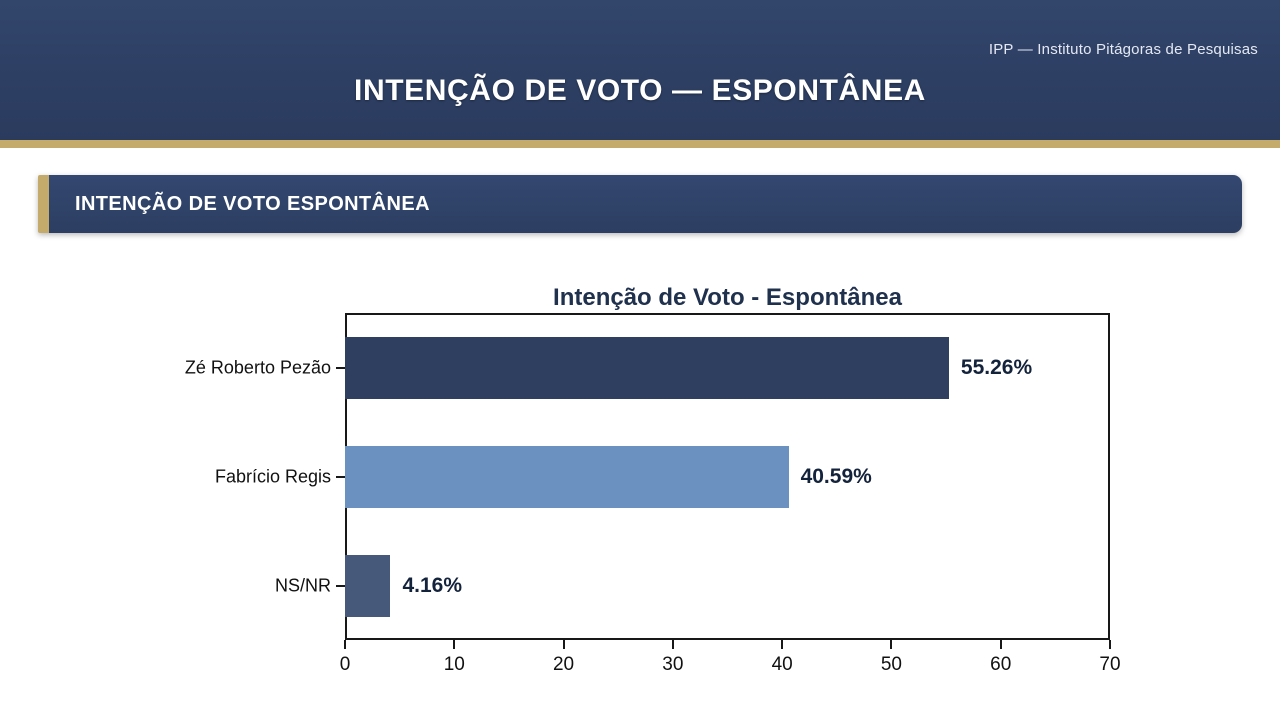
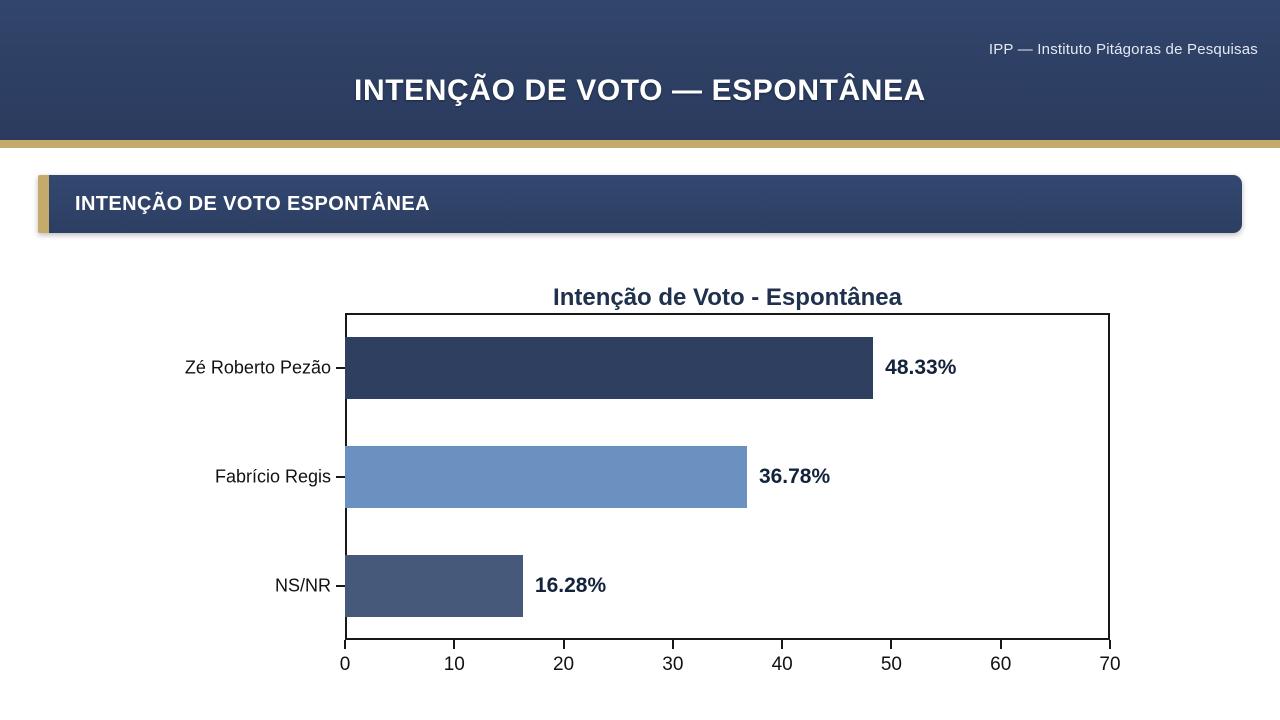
Zé Roberto Pezão: 55.26% -> 48.33%
Fabrício Regis: 40.59% -> 36.78%
NS/NR: 4.16% -> 16.28%
